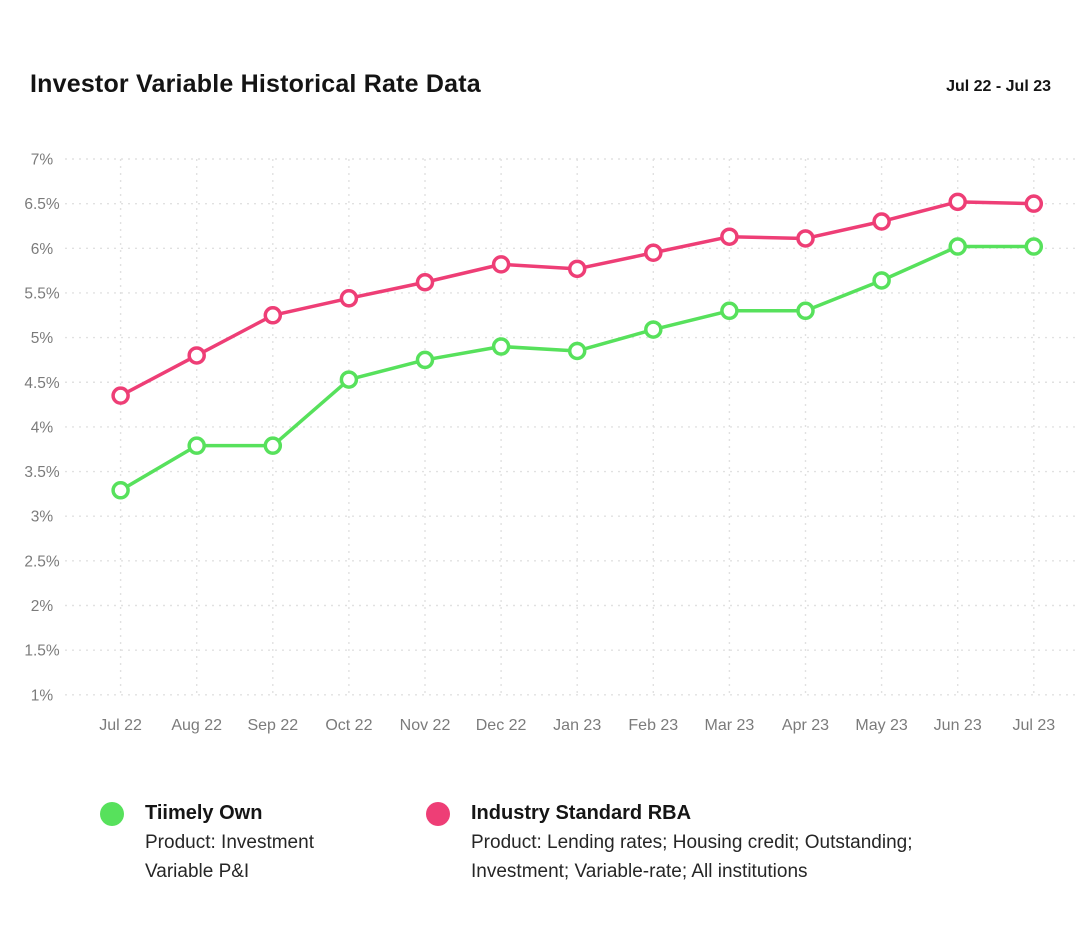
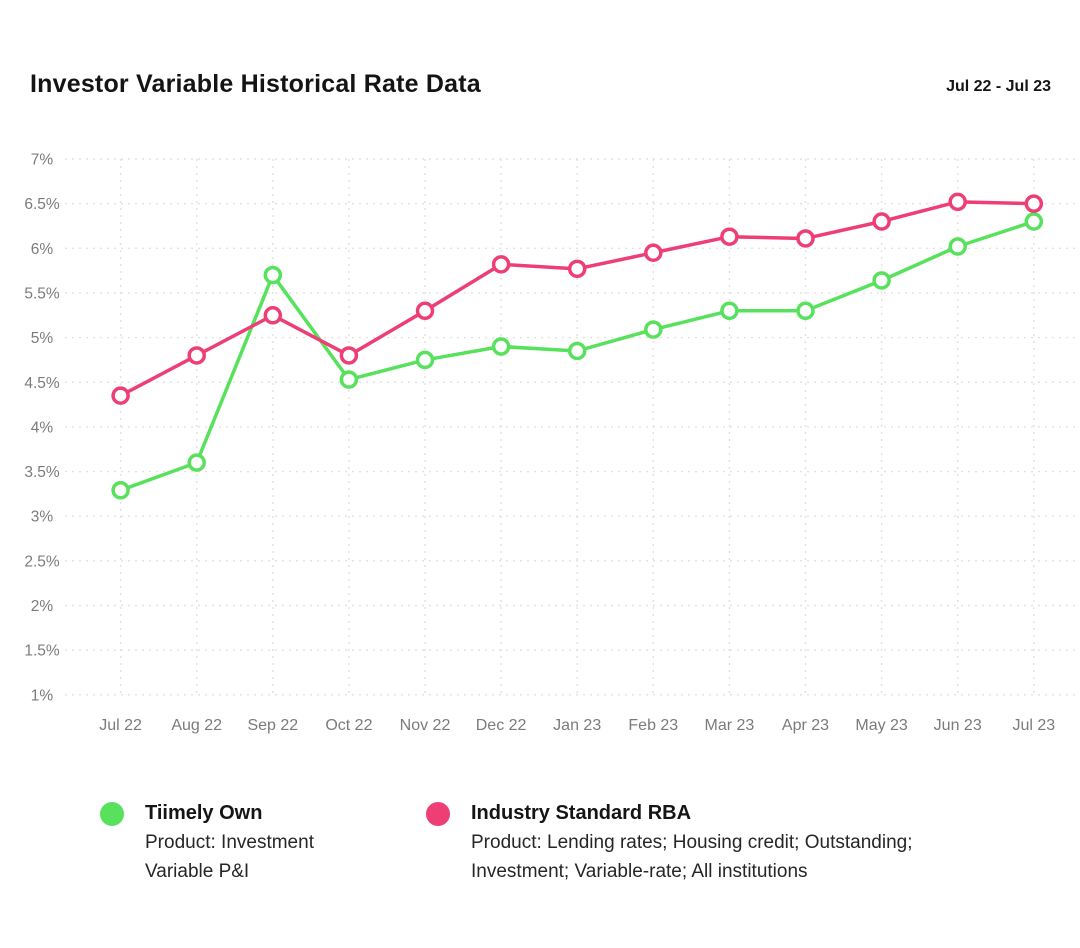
Tiimely Own/Aug 22: 3.8% -> 3.6%
Tiimely Own/Sep 22: 3.8% -> 5.7%
Industry Standard RBA/Oct 22: 5.4% -> 4.8%
Industry Standard RBA/Nov 22: 5.6% -> 5.3%
Tiimely Own/Jul 23: 6.0% -> 6.3%
